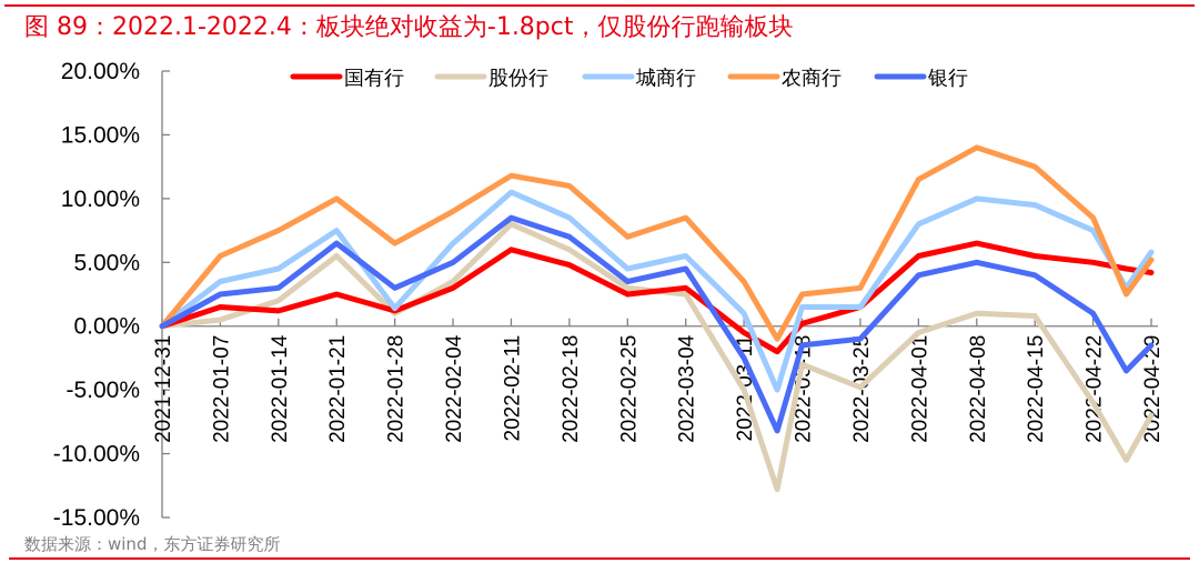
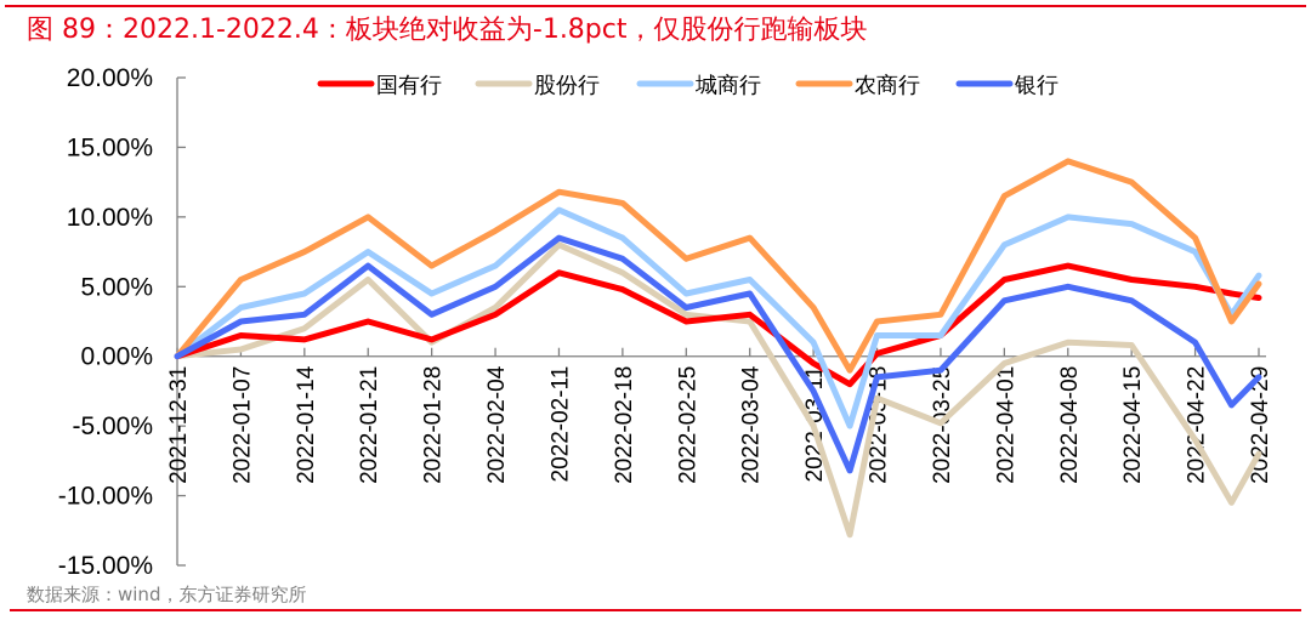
城商行/2022-01-28: 1.4% -> 4.5%
